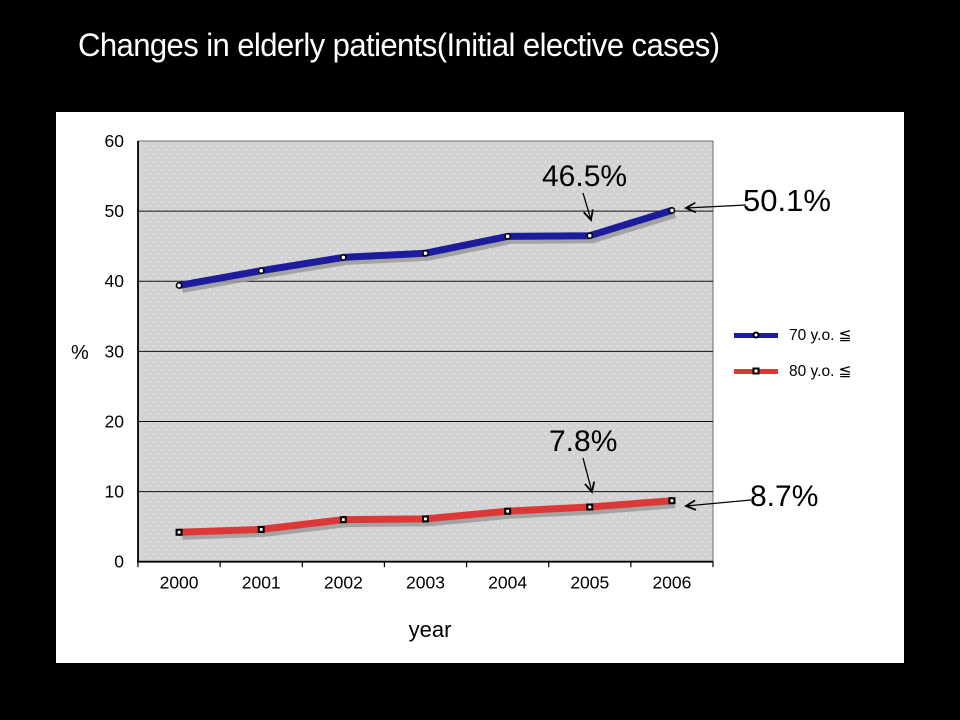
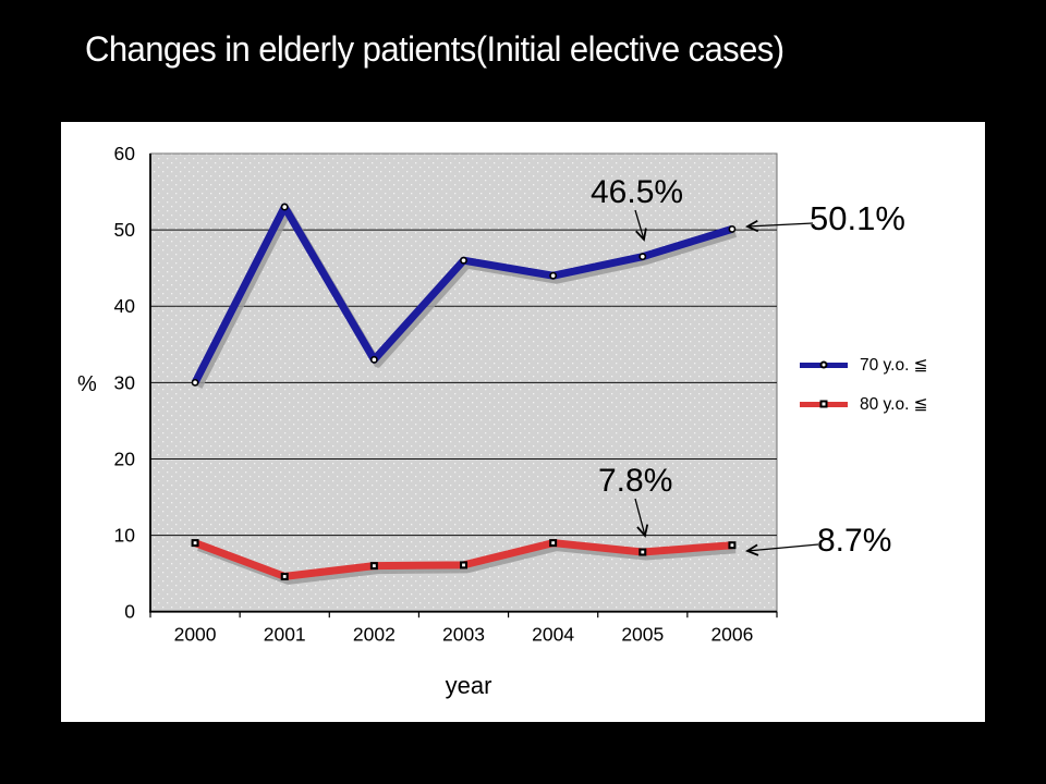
70 y.o. ≦/2000: 39 -> 30
80 y.o. ≦/2000: 4 -> 9
70 y.o. ≦/2001: 42 -> 53
70 y.o. ≦/2002: 43 -> 33
70 y.o. ≦/2003: 44 -> 46
70 y.o. ≦/2004: 46 -> 44
80 y.o. ≦/2004: 7 -> 9
